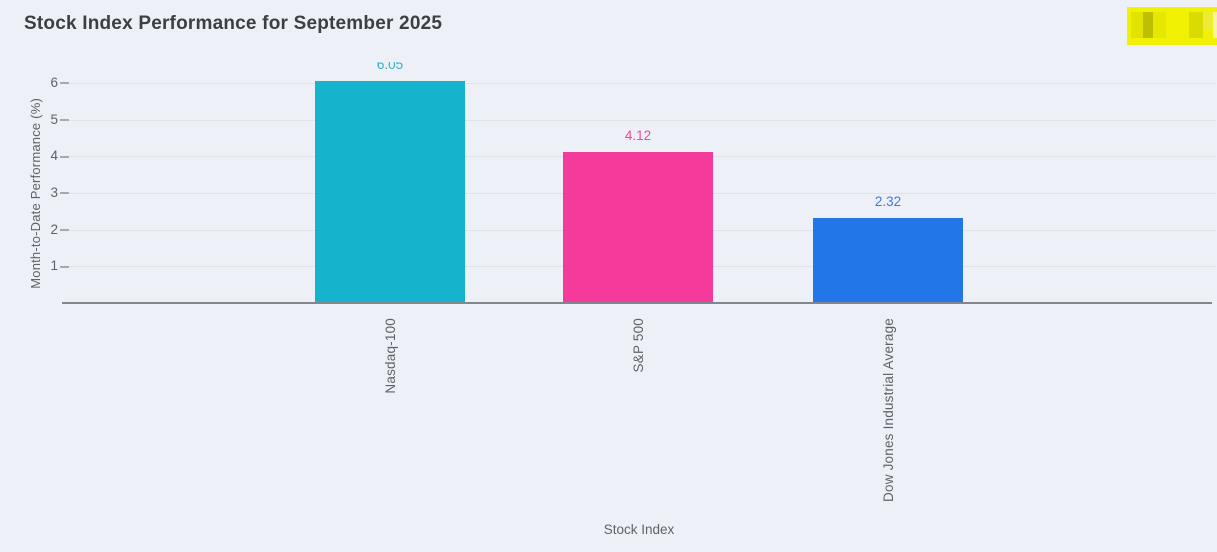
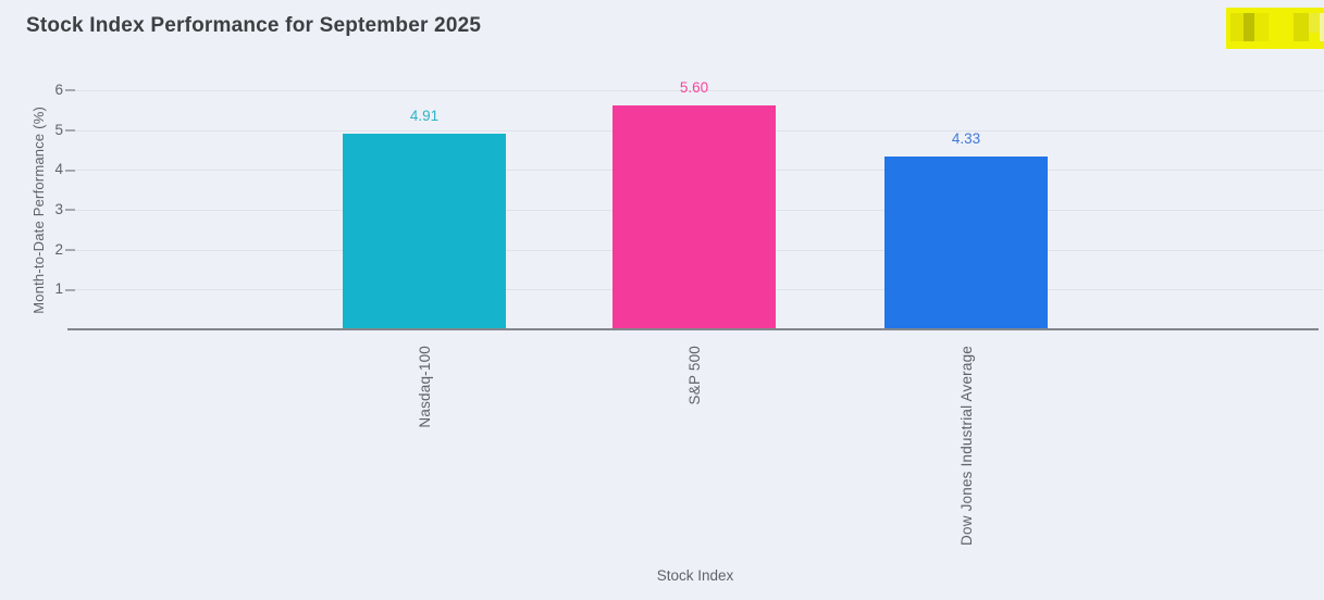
Nasdaq-100: 6.05 -> 4.91
S&P 500: 4.12 -> 5.60
Dow Jones Industrial Average: 2.32 -> 4.33
